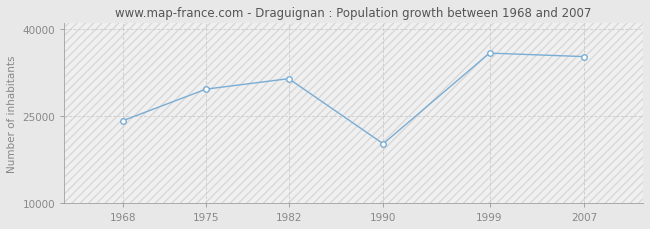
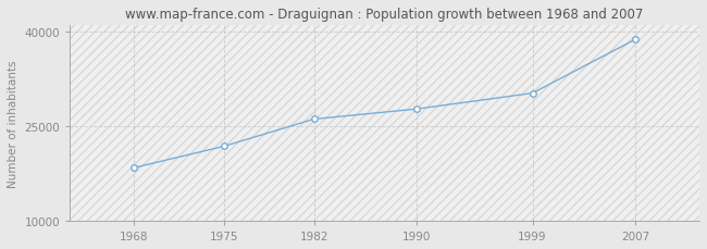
1968: 24200 -> 18400
1975: 29600 -> 21800
1982: 31400 -> 26100
1990: 20200 -> 27700
1999: 35800 -> 30200
2007: 35200 -> 38700
